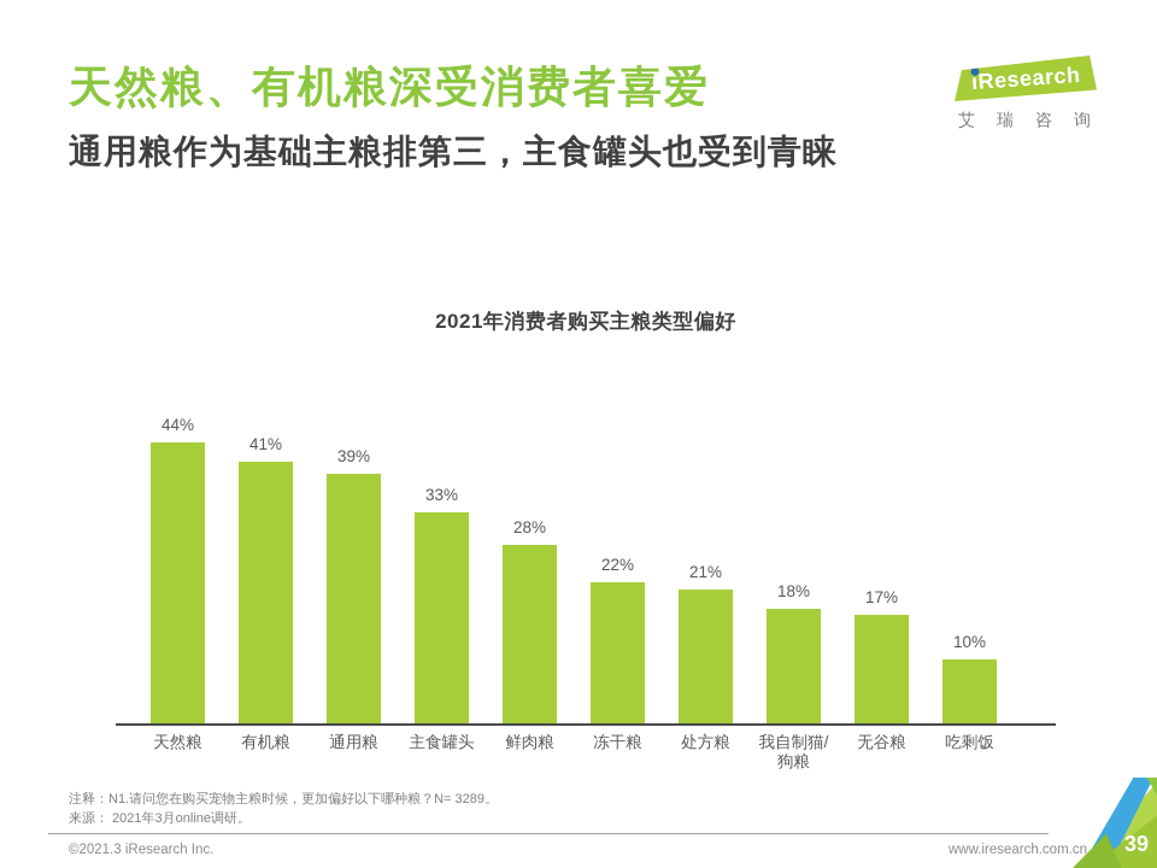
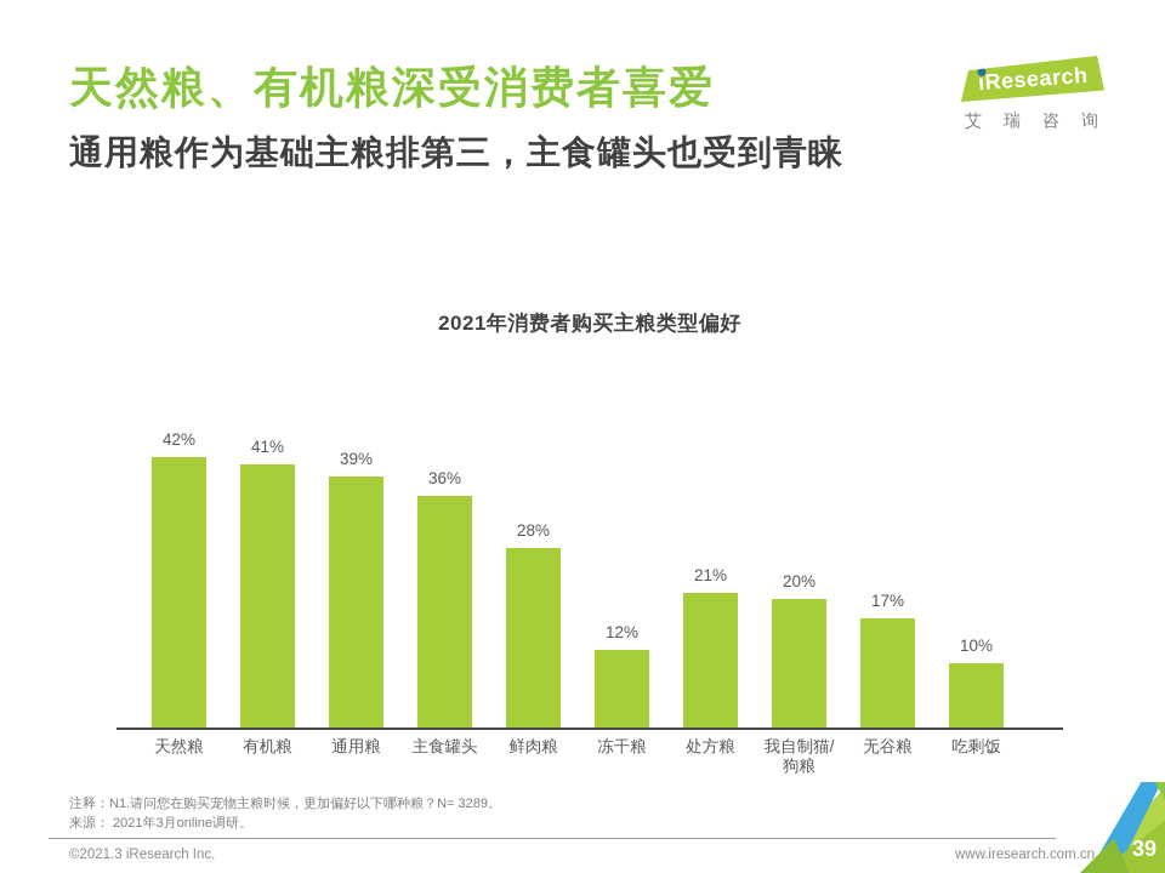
天然粮: 44% -> 42%
主食罐头: 33% -> 36%
冻干粮: 22% -> 12%
我自制猫/ 狗粮: 18% -> 20%
